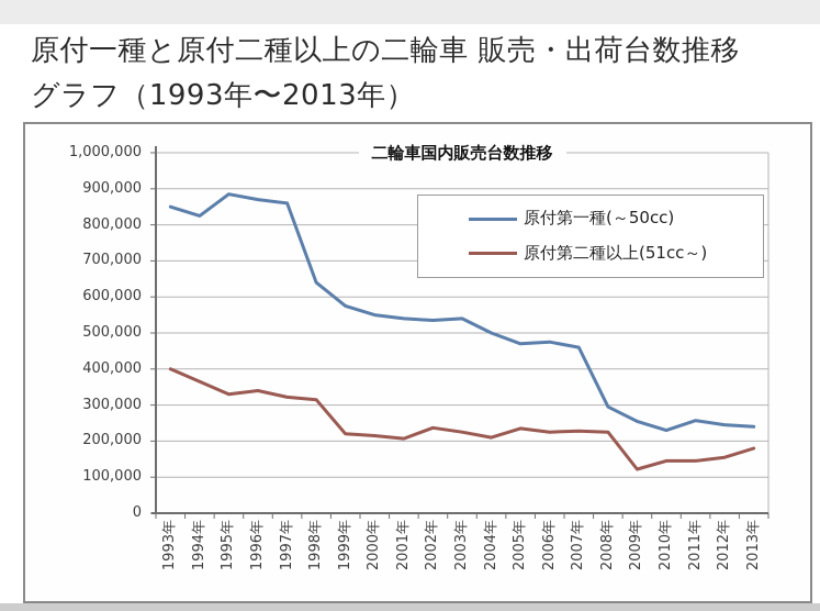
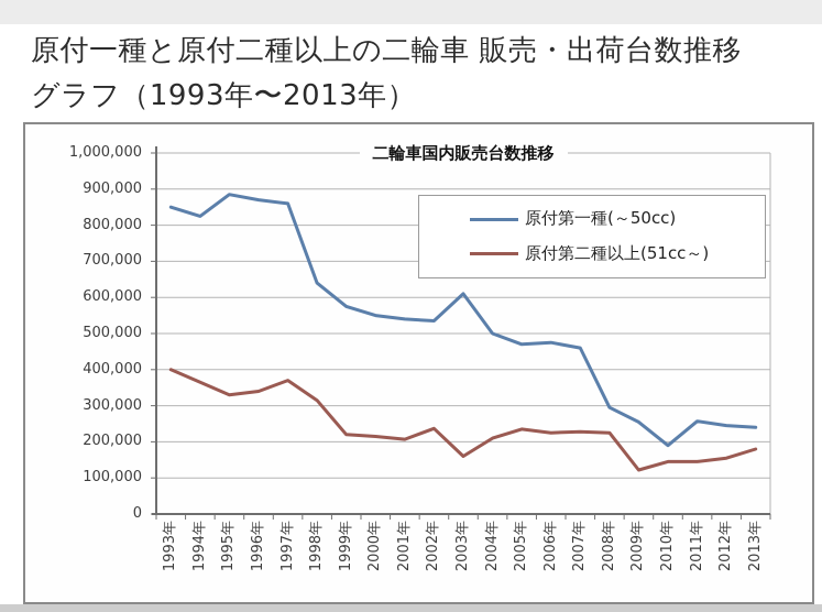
原付第二種以上(51cc～)/1997年: 320000 -> 370000
原付第一種(～50cc)/2003年: 540000 -> 610000
原付第二種以上(51cc～)/2003年: 220000 -> 160000
原付第一種(～50cc)/2010年: 230000 -> 190000
